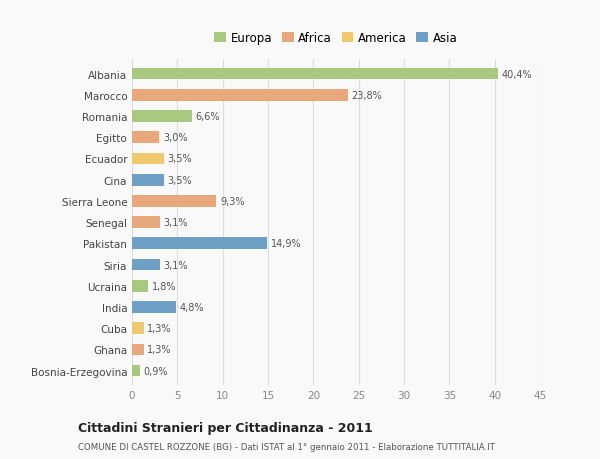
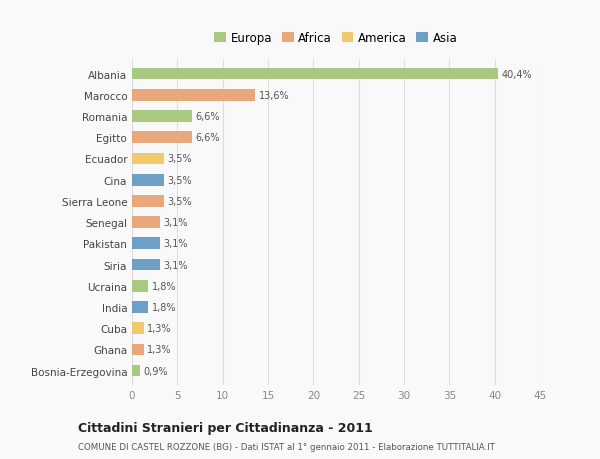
Marocco: 23,8% -> 13,6%
Egitto: 3,0% -> 6,6%
Sierra Leone: 9,3% -> 3,5%
Pakistan: 14,9% -> 3,1%
India: 4,8% -> 1,8%
